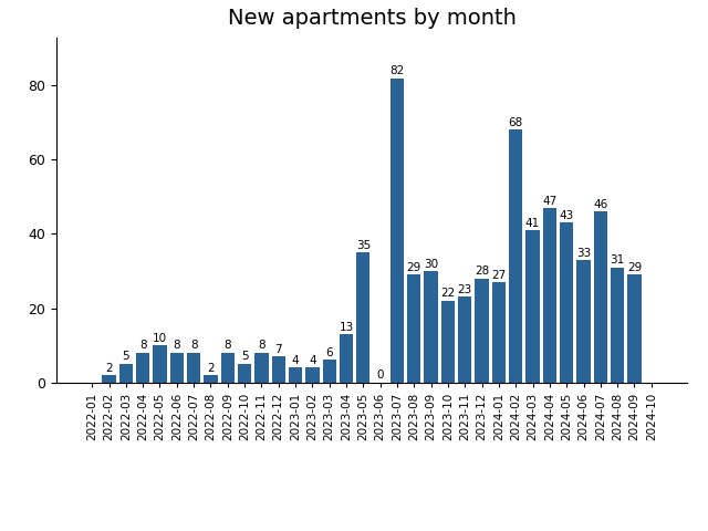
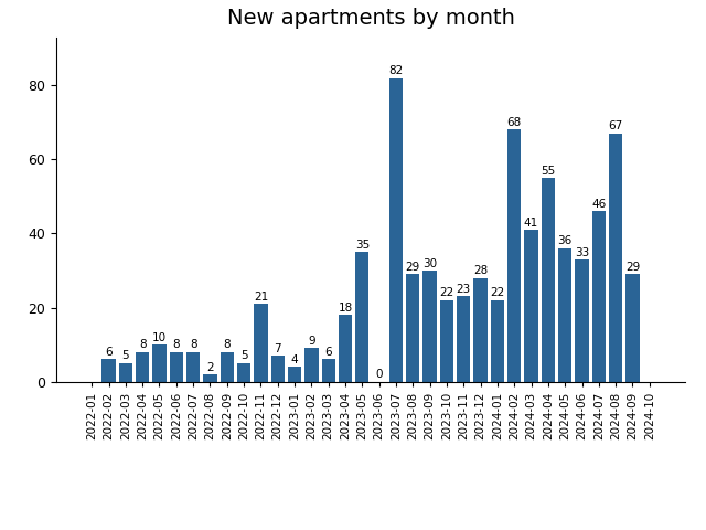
2022-02: 2 -> 6
2022-11: 8 -> 21
2023-02: 4 -> 9
2023-04: 13 -> 18
2024-01: 27 -> 22
2024-04: 47 -> 55
2024-05: 43 -> 36
2024-08: 31 -> 67
